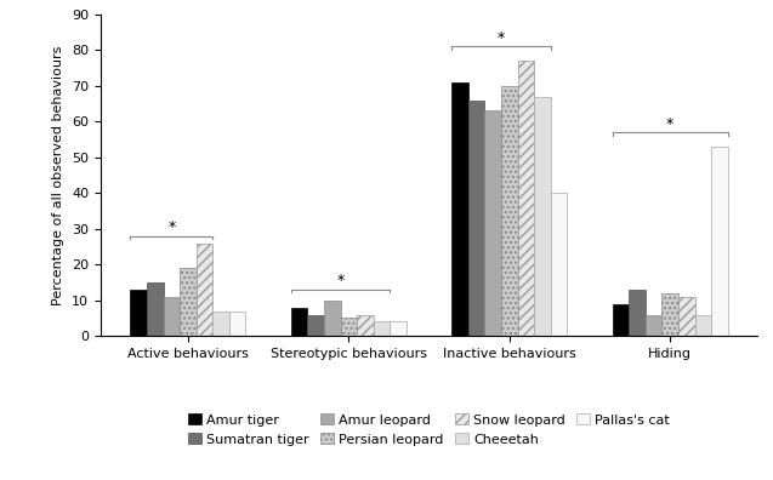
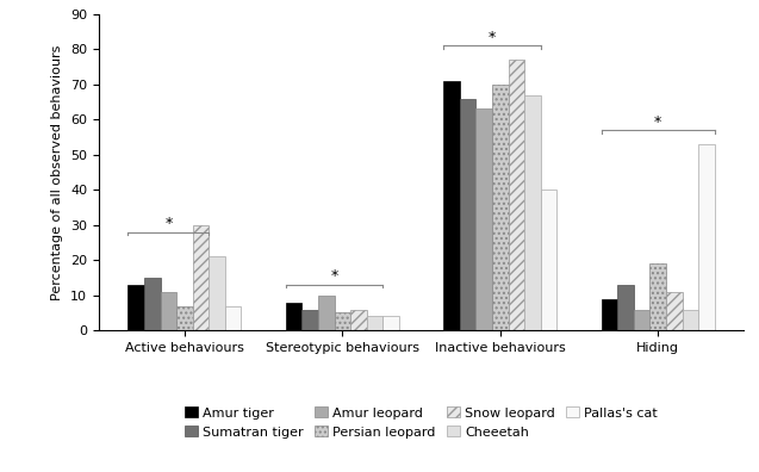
Persian leopard/Active behaviours: 19 -> 7
Snow leopard/Active behaviours: 26 -> 30
Cheeetah/Active behaviours: 7 -> 21
Persian leopard/Hiding: 12 -> 19
